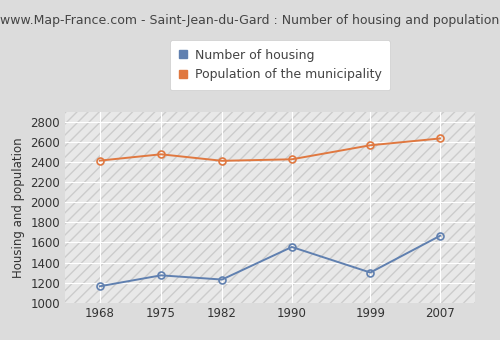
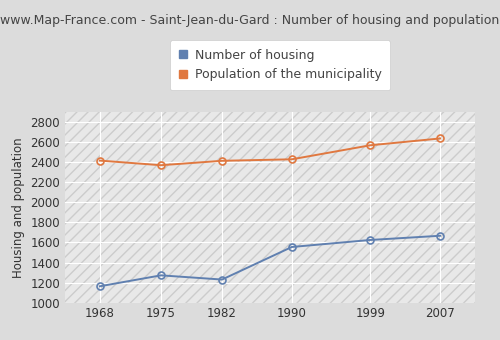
Population of the municipality/1975: 2480 -> 2370
Number of housing/1999: 1300 -> 1620
